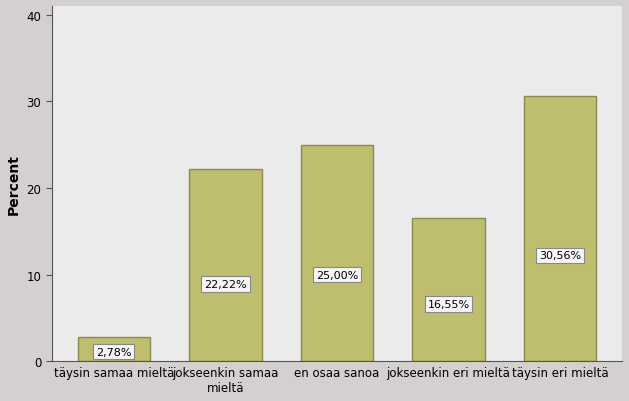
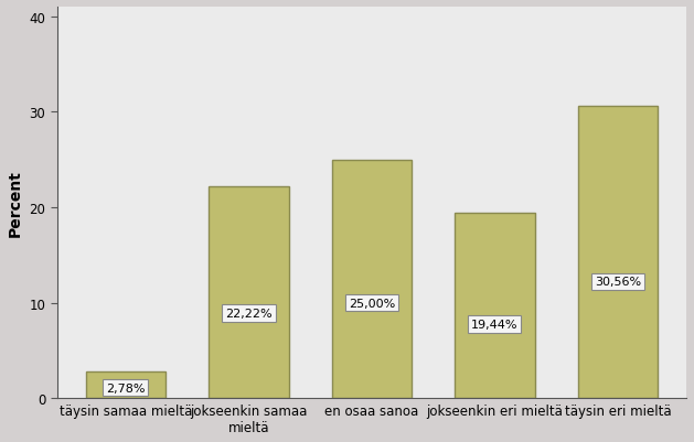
jokseenkin eri mieltä: 16,55% -> 19,44%
